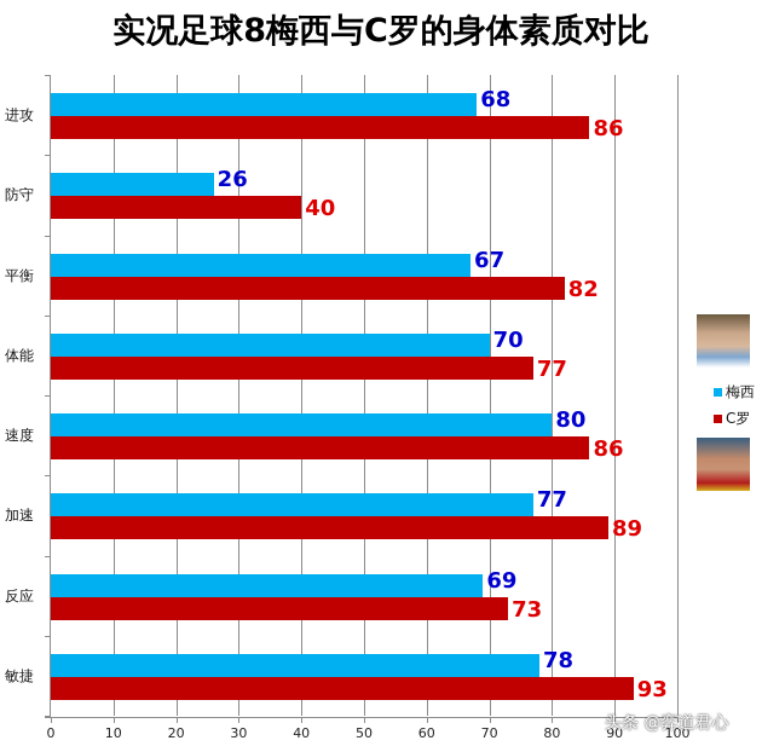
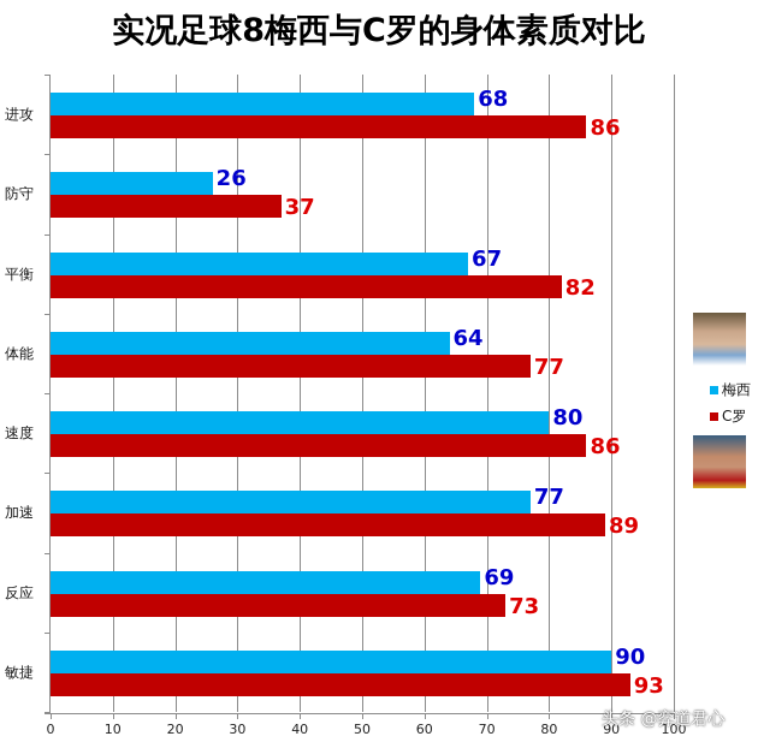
C罗/防守: 40 -> 37
梅西/体能: 70 -> 64
梅西/敏捷: 78 -> 90
